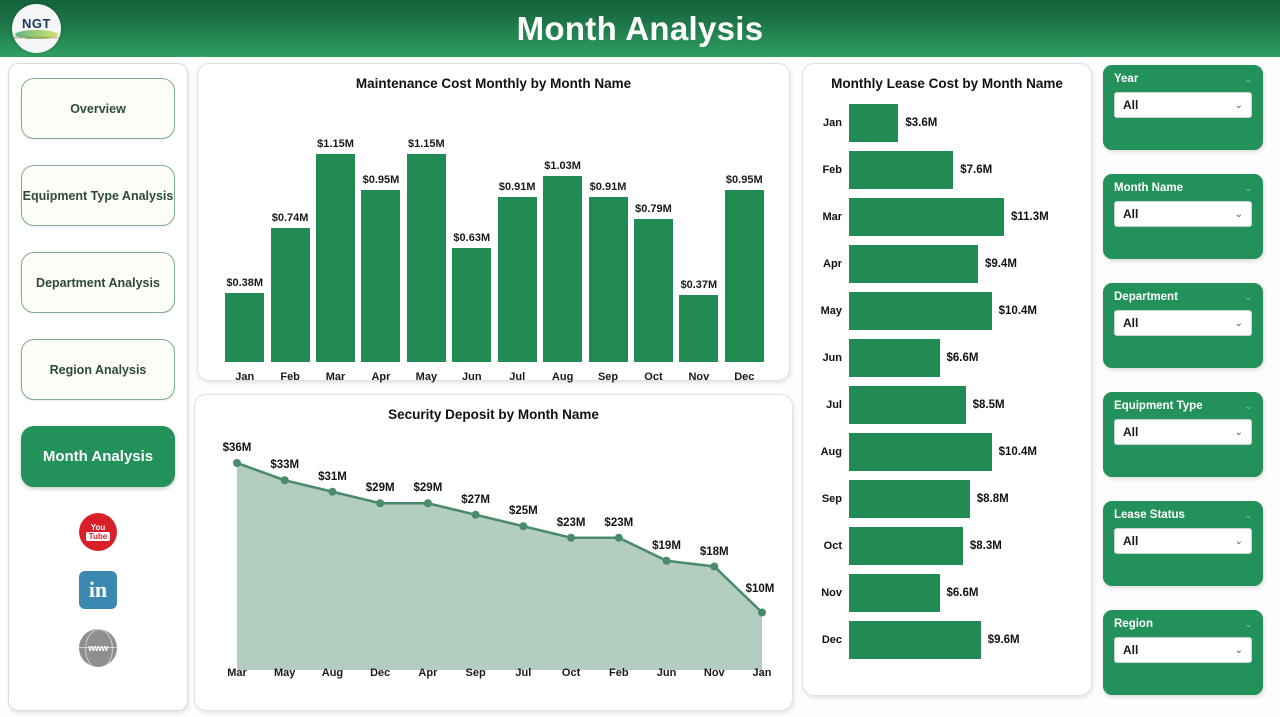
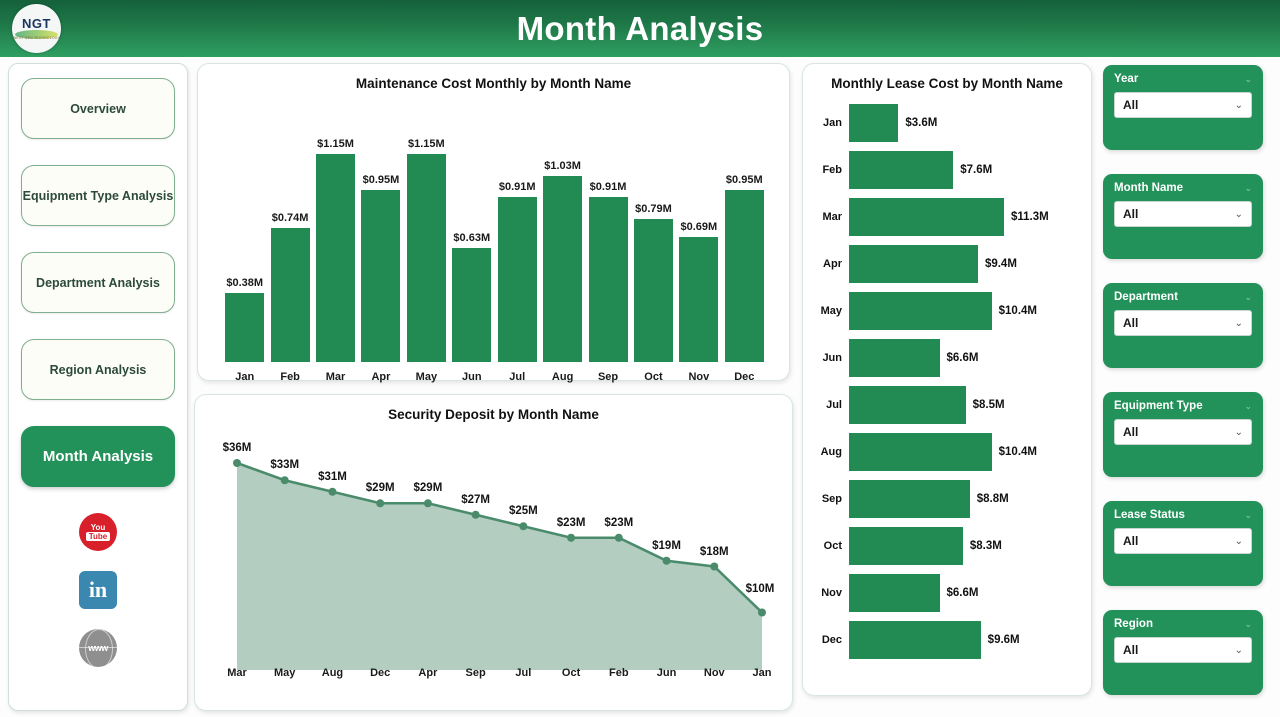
Maintenance Cost Monthly by Month Name/Nov: $0.37M -> $0.69M
